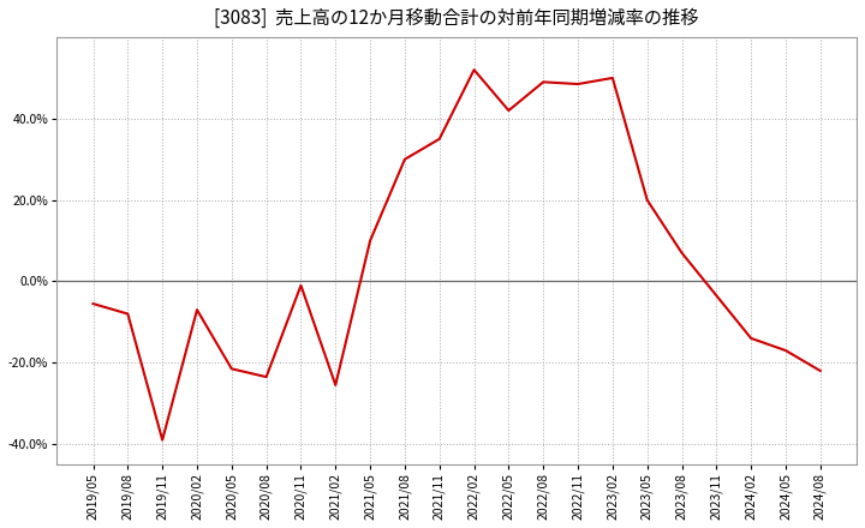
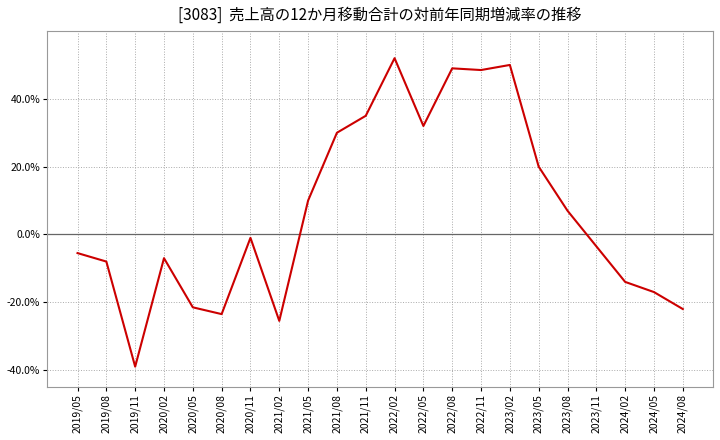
2022/05: 42.0% -> 32.0%
